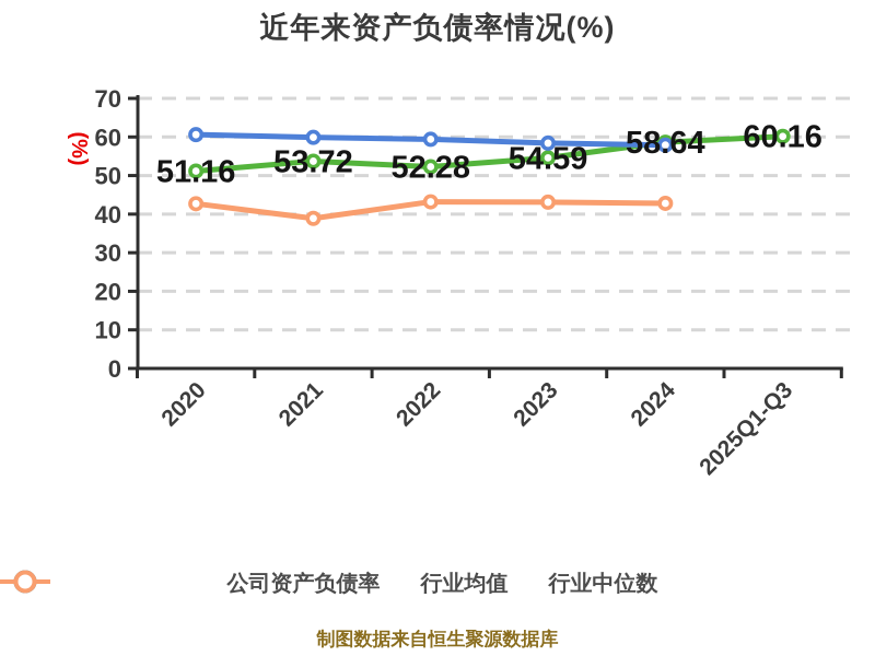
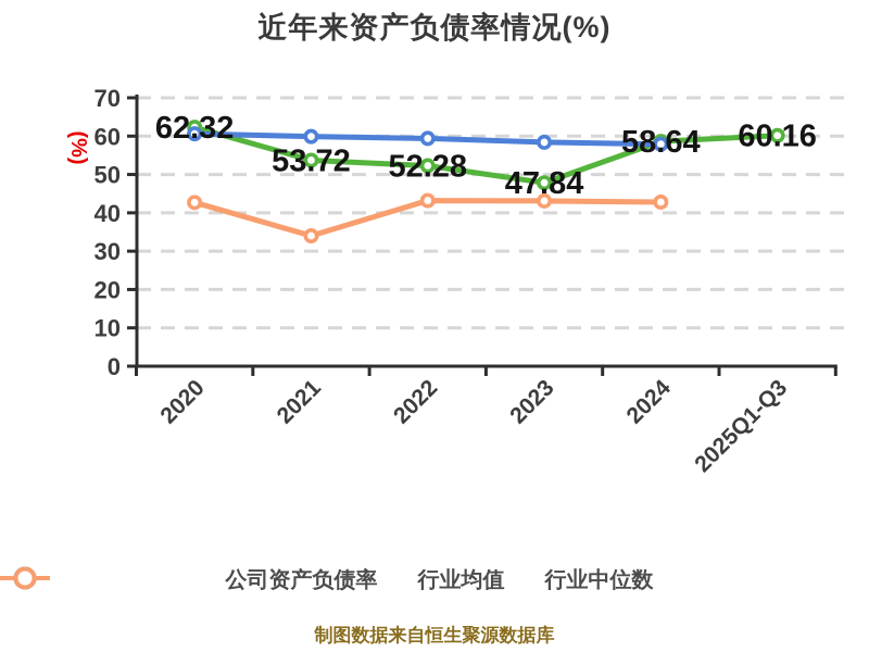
公司资产负债率/2020: 51.16 -> 62.32
行业中位数/2021: 39 -> 34
公司资产负债率/2023: 54.59 -> 47.84
